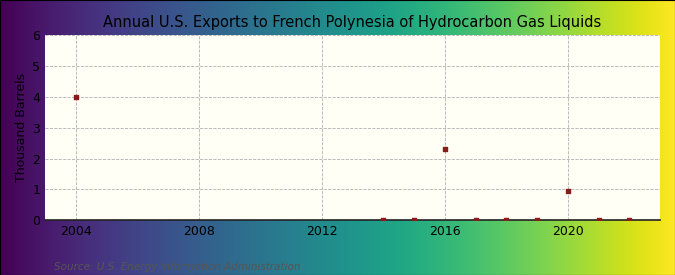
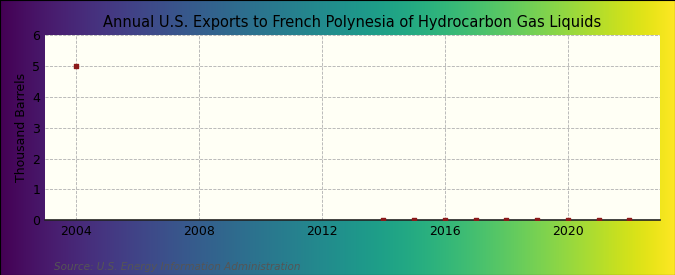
2004: 4.00 -> 5.00
2016: 2.30 -> 0.02
2020: 0.95 -> 0.02
